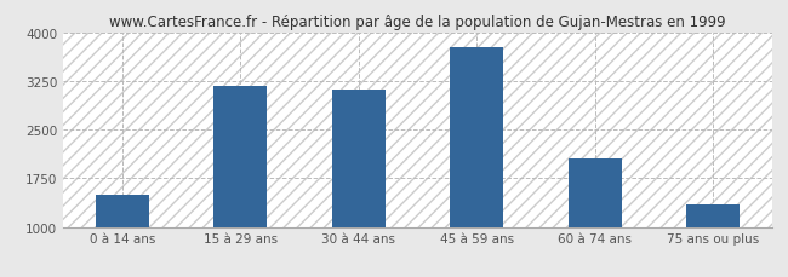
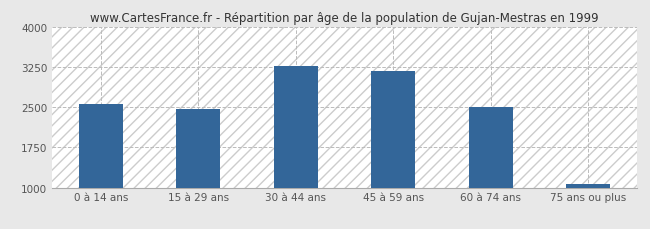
0 à 14 ans: 1500 -> 2560
15 à 29 ans: 3180 -> 2470
30 à 44 ans: 3120 -> 3260
45 à 59 ans: 3760 -> 3170
60 à 74 ans: 2060 -> 2510
75 ans ou plus: 1340 -> 1060
